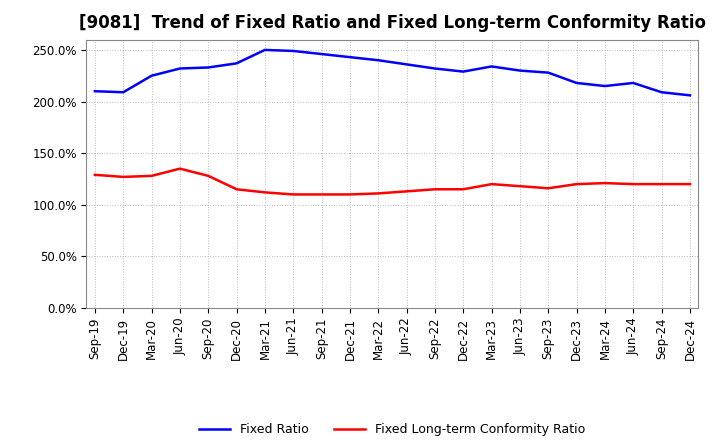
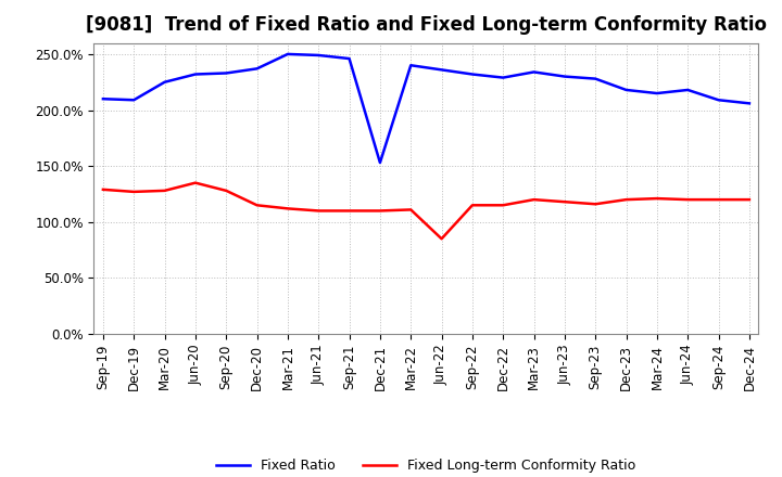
Fixed Ratio/Dec-21: 243% -> 153%
Fixed Long-term Conformity Ratio/Jun-22: 113% -> 85%
